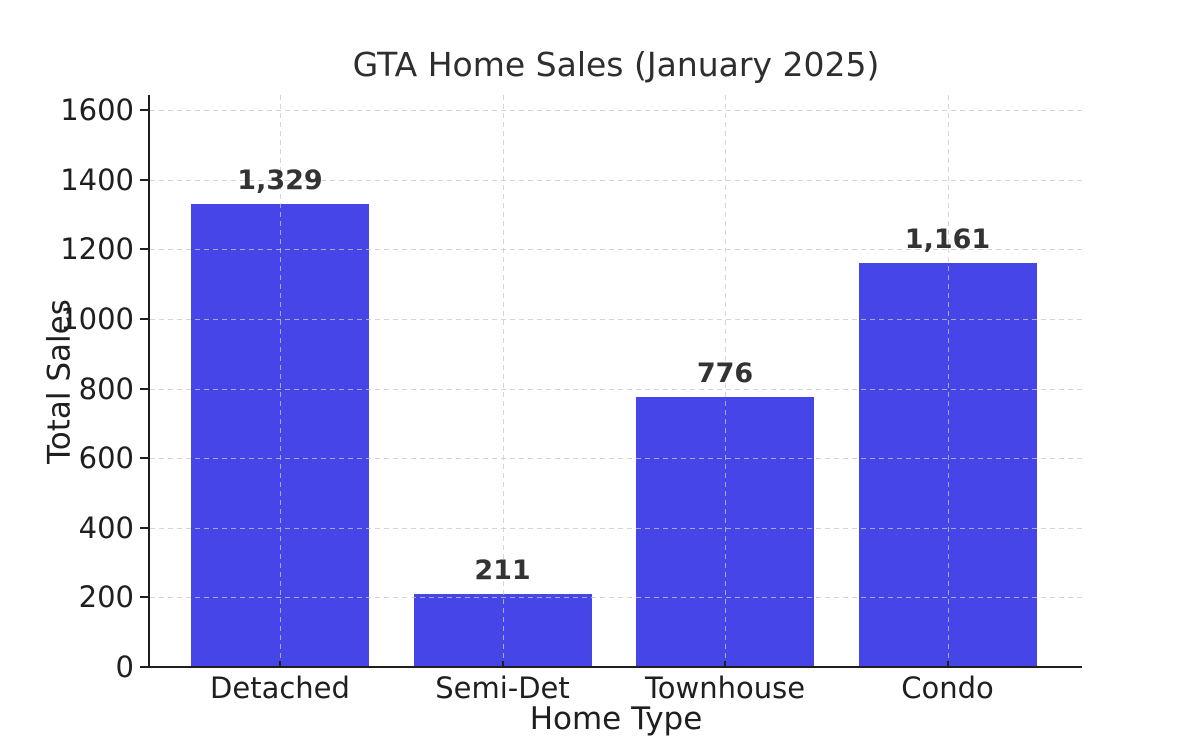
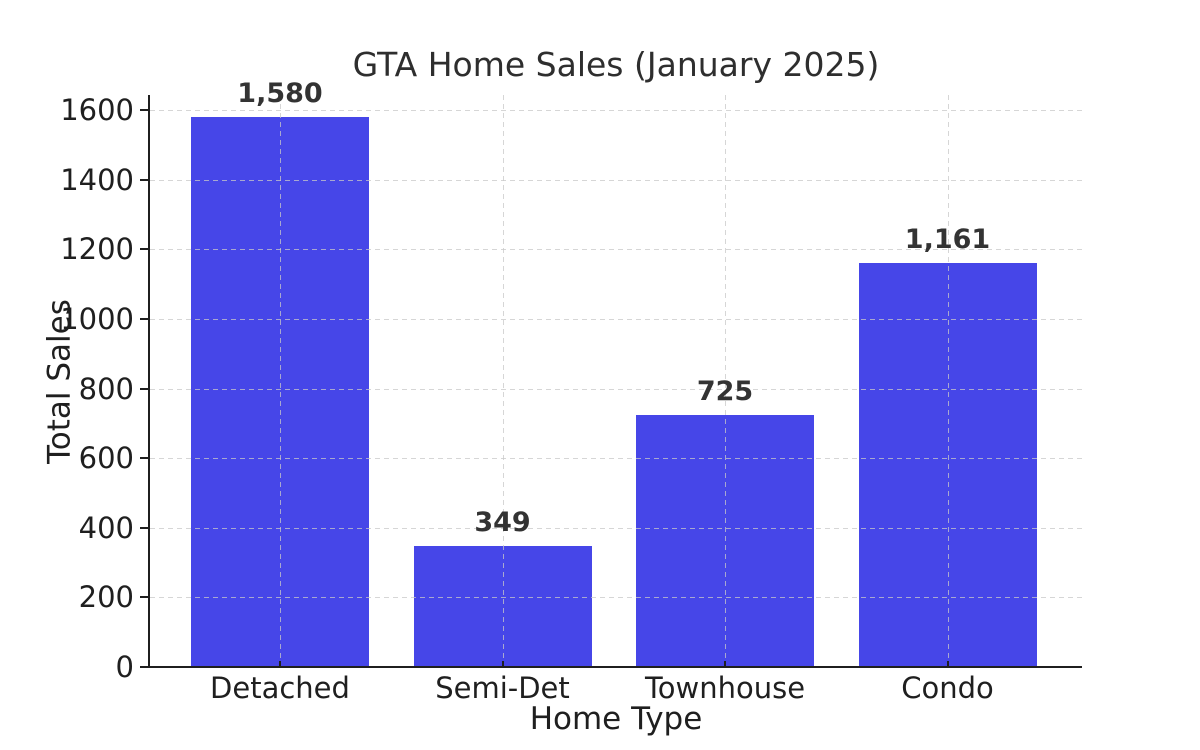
Detached: 1,329 -> 1,580
Semi-Det: 211 -> 349
Townhouse: 776 -> 725
